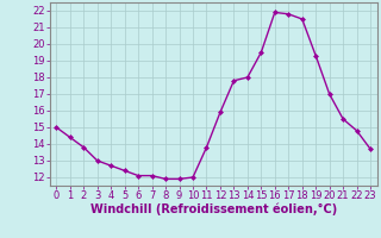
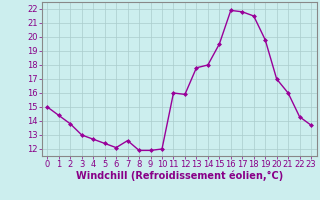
7: 12.1 -> 12.6
11: 13.8 -> 16.0
19: 19.3 -> 19.8
21: 15.5 -> 16.0
22: 14.8 -> 14.3
